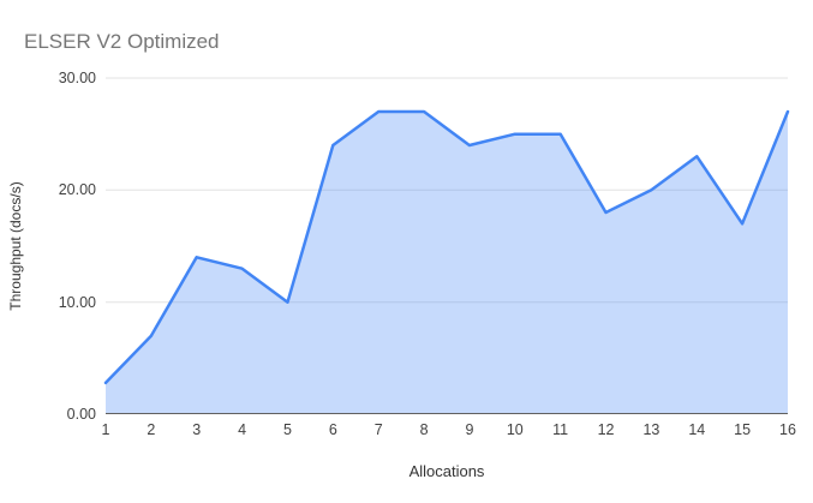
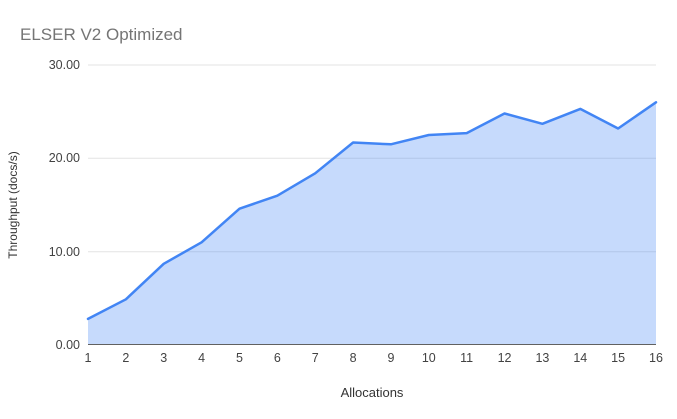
2: 7 -> 5
3: 14 -> 9
4: 13 -> 11
5: 10 -> 15
6: 24 -> 16
7: 27 -> 18
8: 27 -> 22
9: 24 -> 22
10: 25 -> 22
11: 25 -> 23
12: 18 -> 25
13: 20 -> 24
14: 23 -> 25
15: 17 -> 23
16: 27 -> 26
